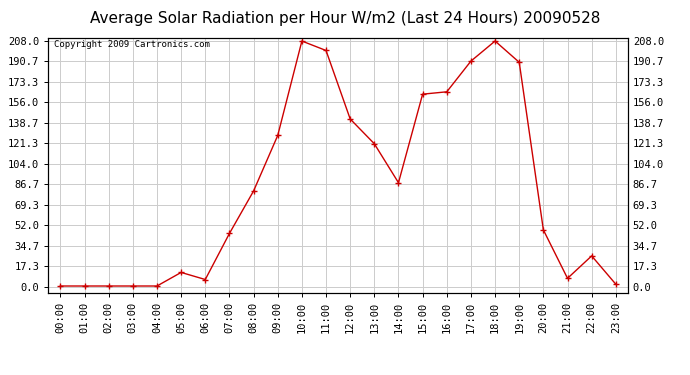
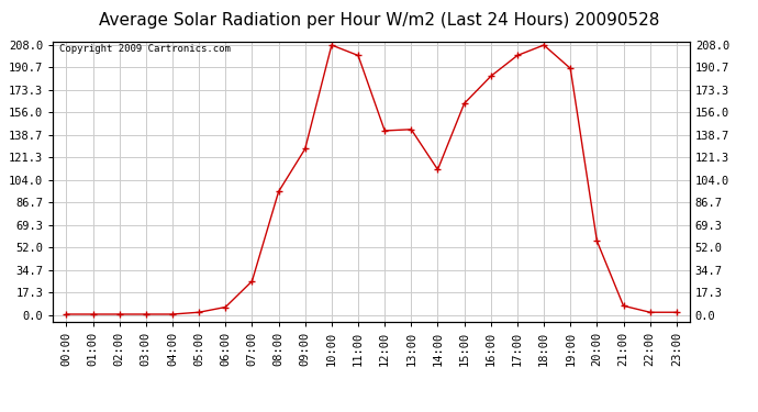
05:00: 12 -> 2
07:00: 45 -> 26
08:00: 81 -> 95
13:00: 121 -> 143
14:00: 88 -> 112
16:00: 165 -> 184
17:00: 191 -> 200
20:00: 48 -> 57
22:00: 26 -> 2
